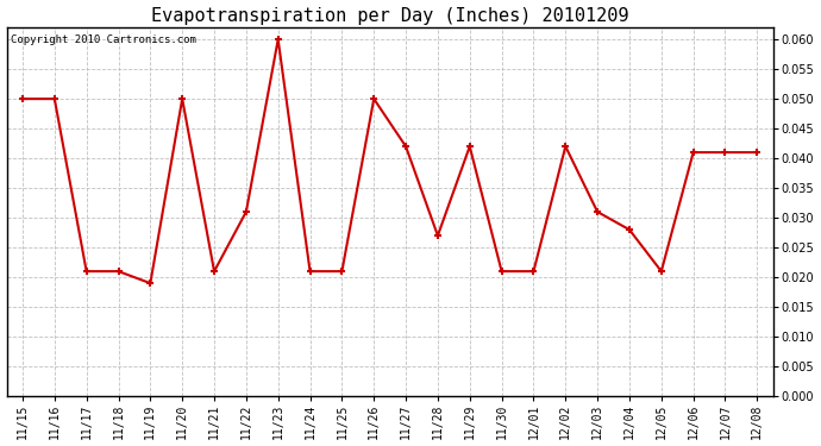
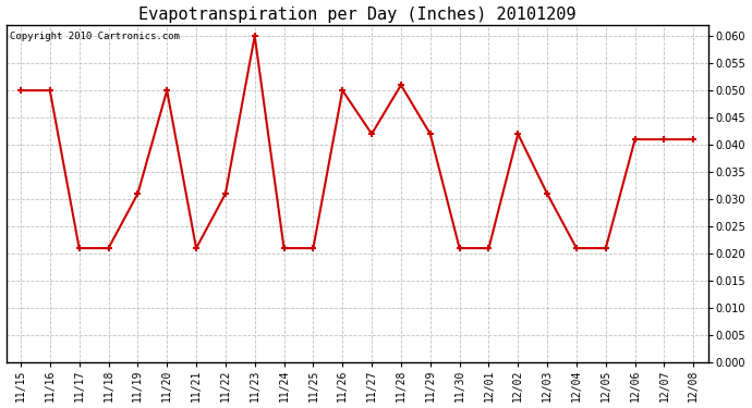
11/19: 0.019 -> 0.031
11/28: 0.027 -> 0.051
12/04: 0.028 -> 0.021
